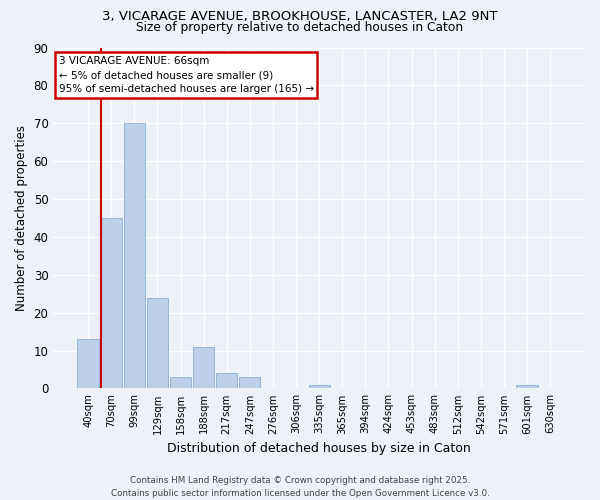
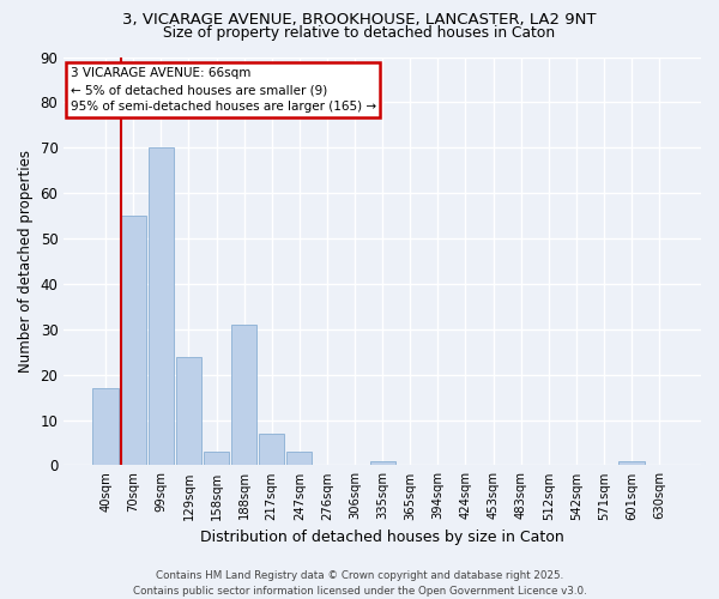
40sqm: 13 -> 17
70sqm: 45 -> 55
188sqm: 11 -> 31
217sqm: 4 -> 7
